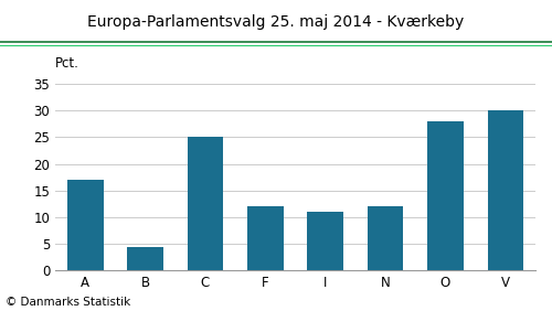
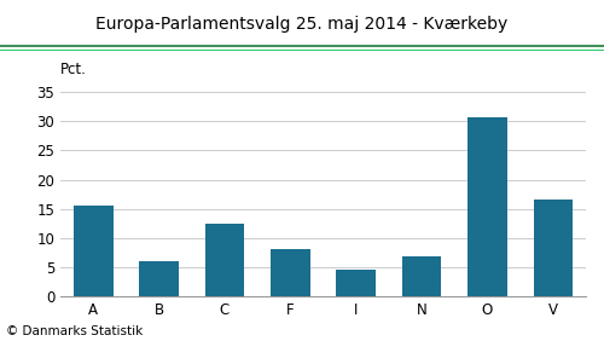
A: 17.0 -> 15.5
B: 4.5 -> 6.1
C: 25.0 -> 12.4
F: 12.0 -> 8.1
I: 11.0 -> 4.6
N: 12.0 -> 6.8
O: 28.0 -> 30.7
V: 30.0 -> 16.6
